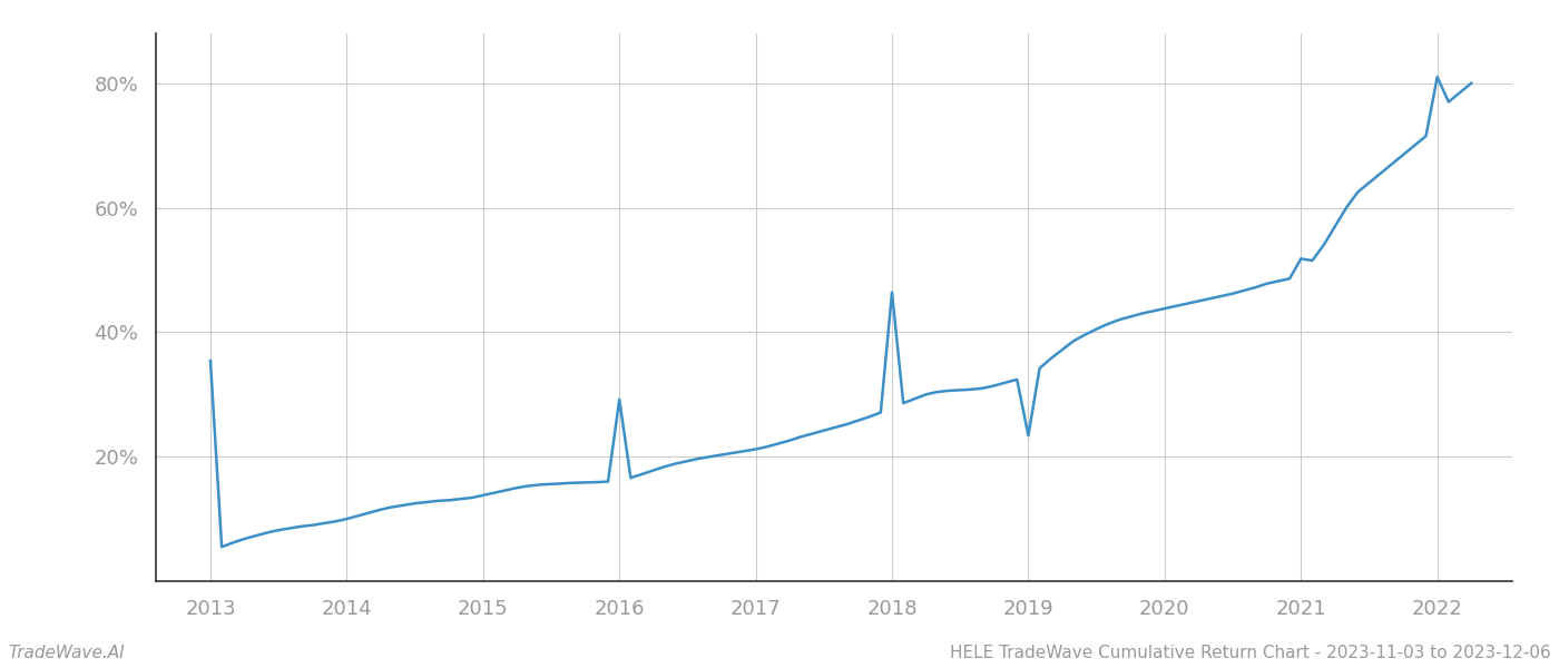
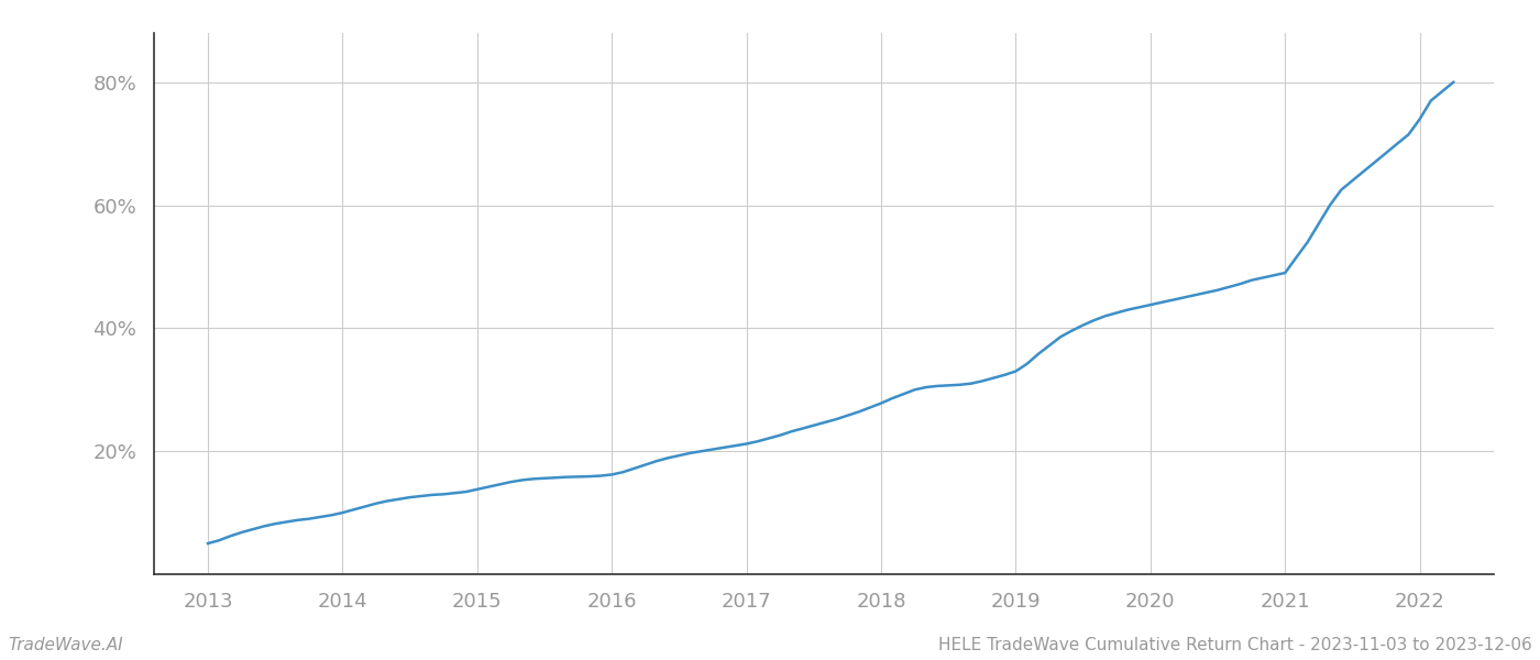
2013: 35.4% -> 5.0%
2016: 29.2% -> 16.2%
2018: 46.4% -> 27.8%
2019: 23.4% -> 33.0%
2021: 51.8% -> 49.0%
2022: 81.0% -> 74.0%
